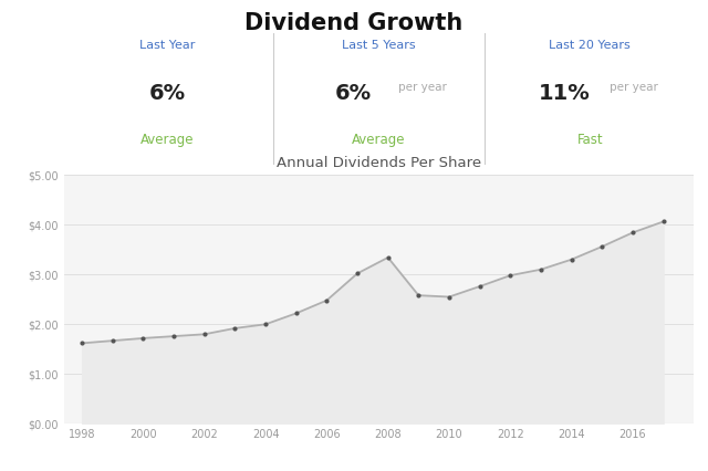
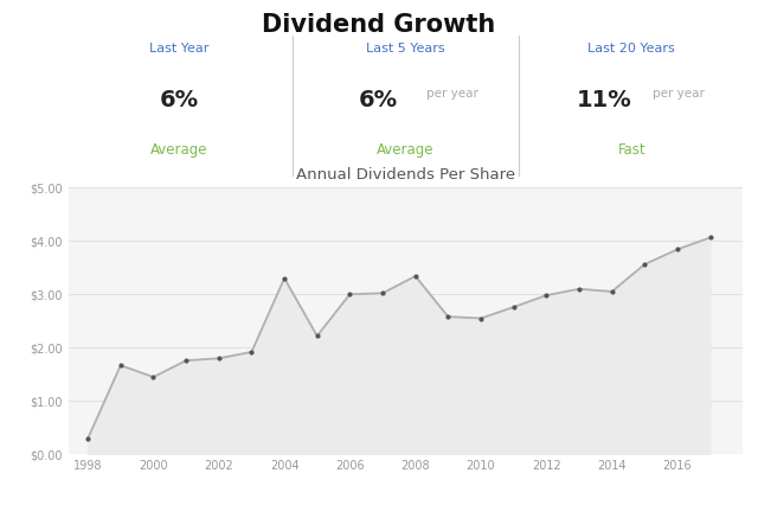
1998: $1.62 -> $0.30
2000: $1.72 -> $1.45
2004: $2.00 -> $3.30
2006: $2.48 -> $3.00
2014: $3.30 -> $3.05
